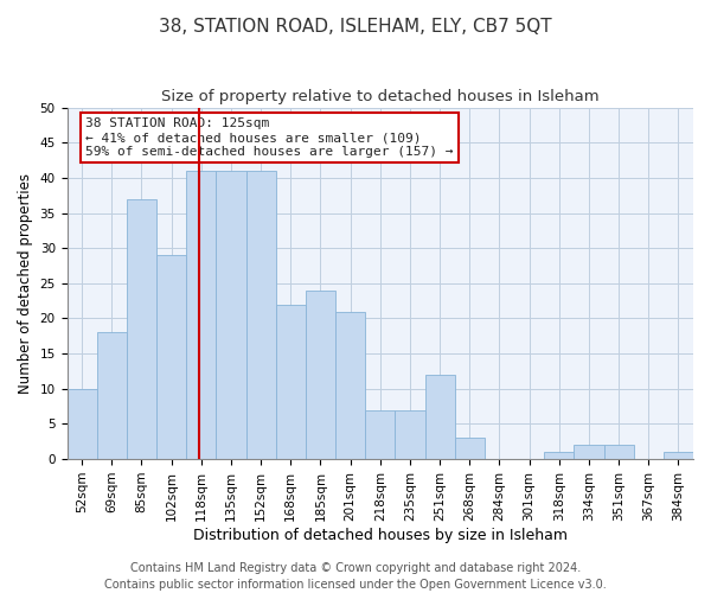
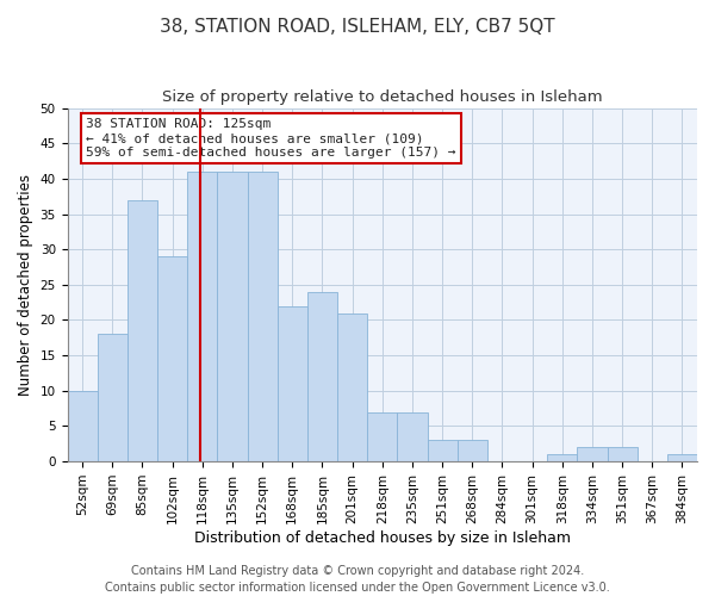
251sqm: 12 -> 3
